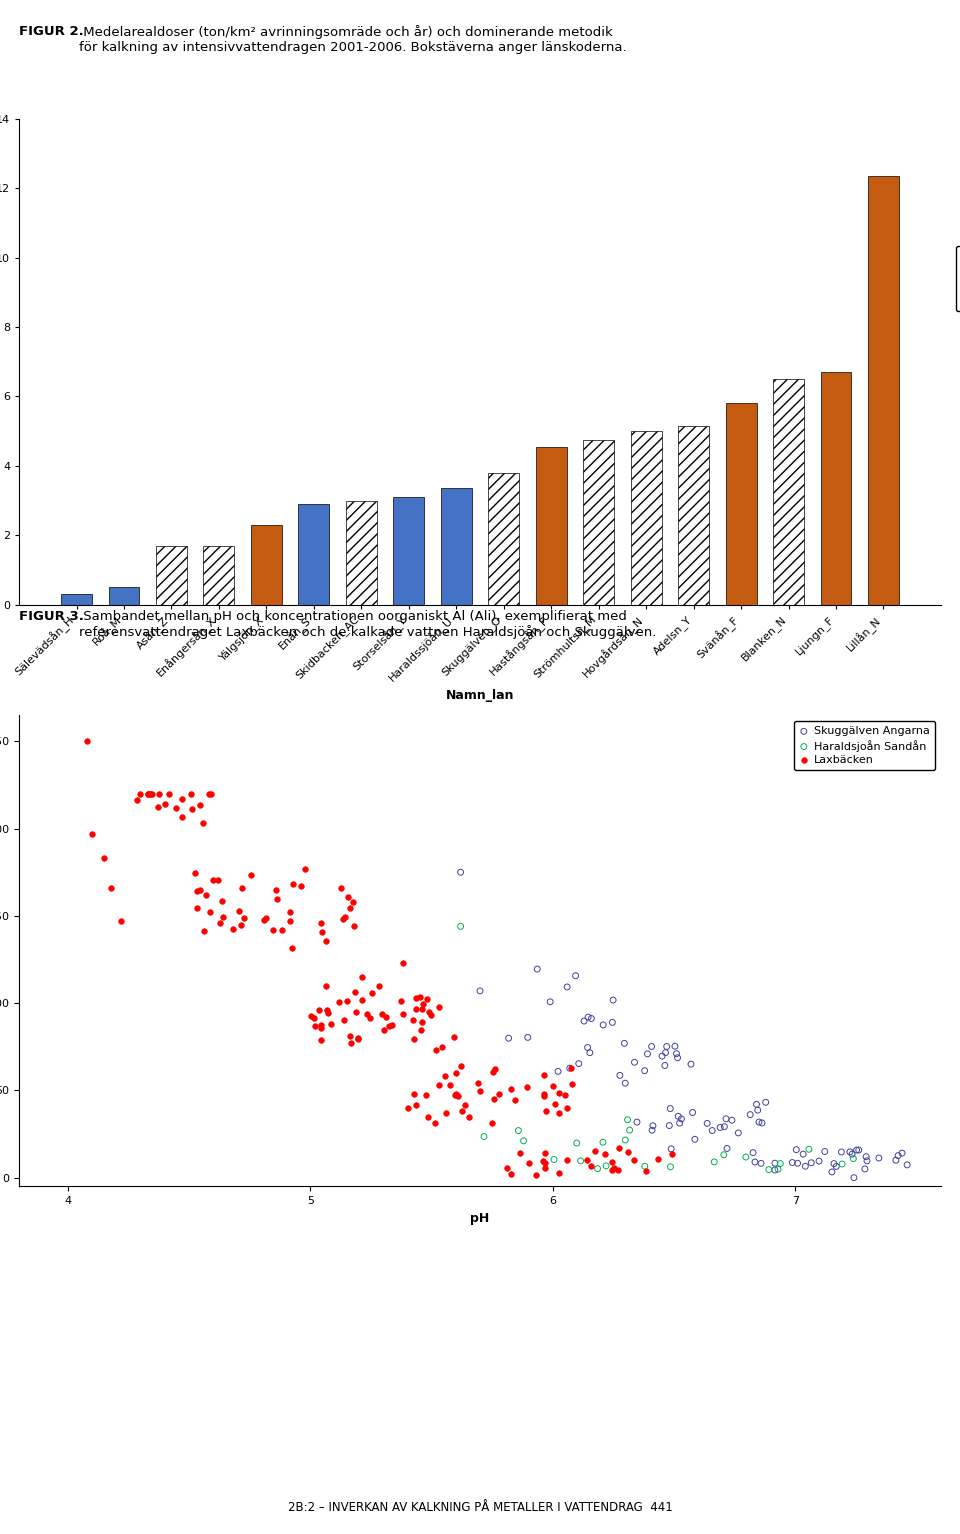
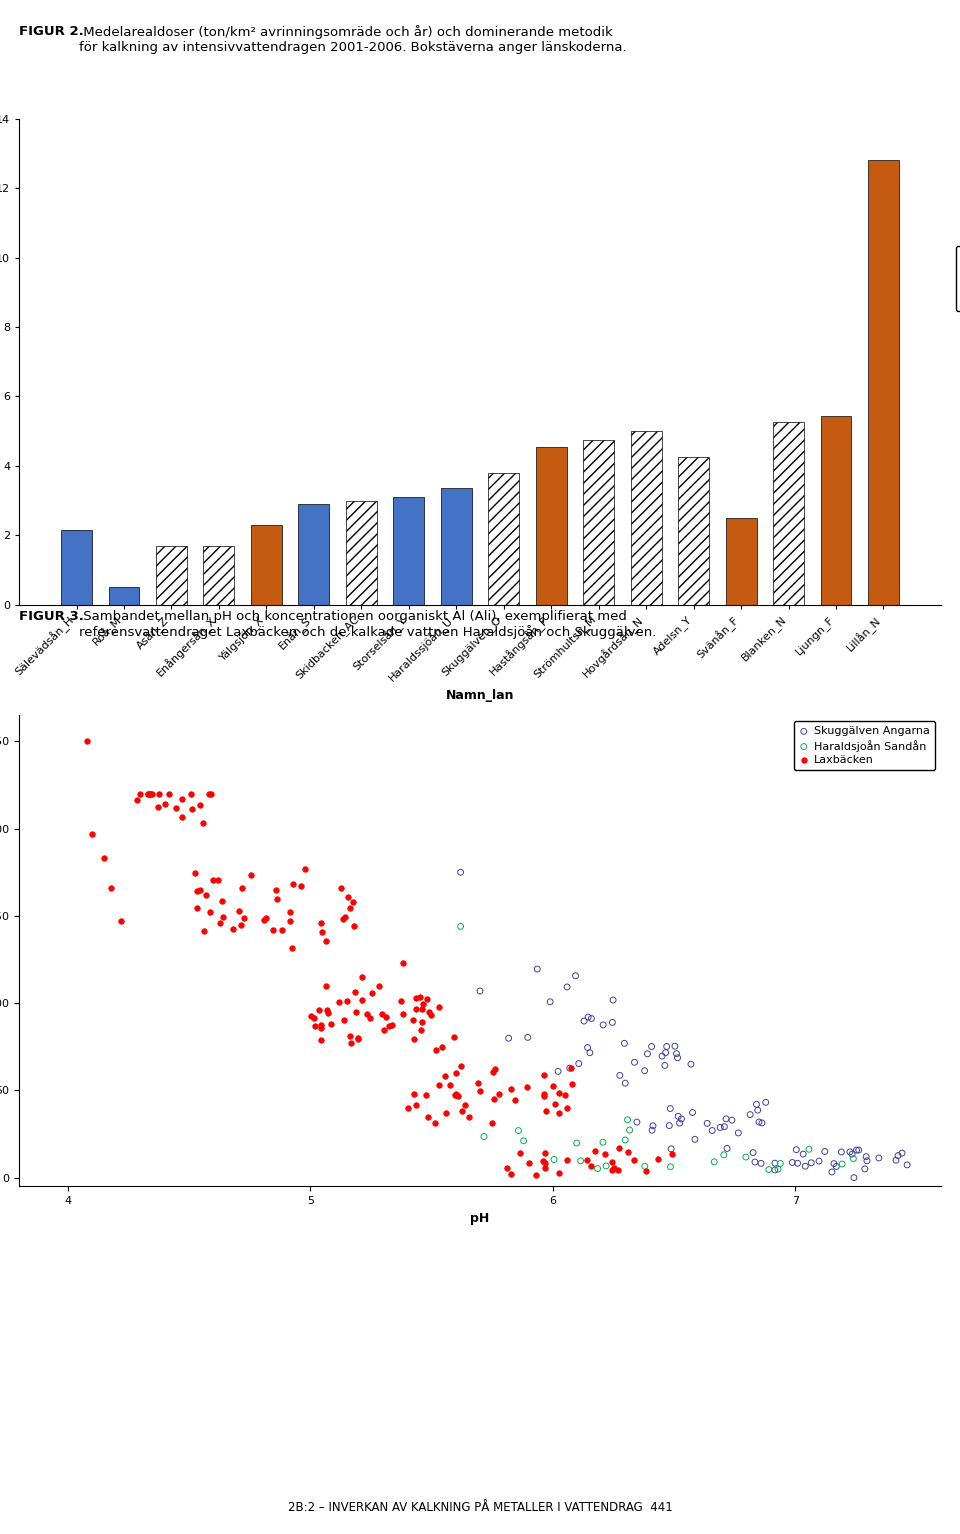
Sälevädsån_H: 0.30 -> 2.15
Adelsn_Y: 5.15 -> 4.25
Svänån_F: 5.80 -> 2.50
Blanken_N: 6.50 -> 5.25
Ljungn_F: 6.70 -> 5.45
Lillån_N: 12.35 -> 12.80
